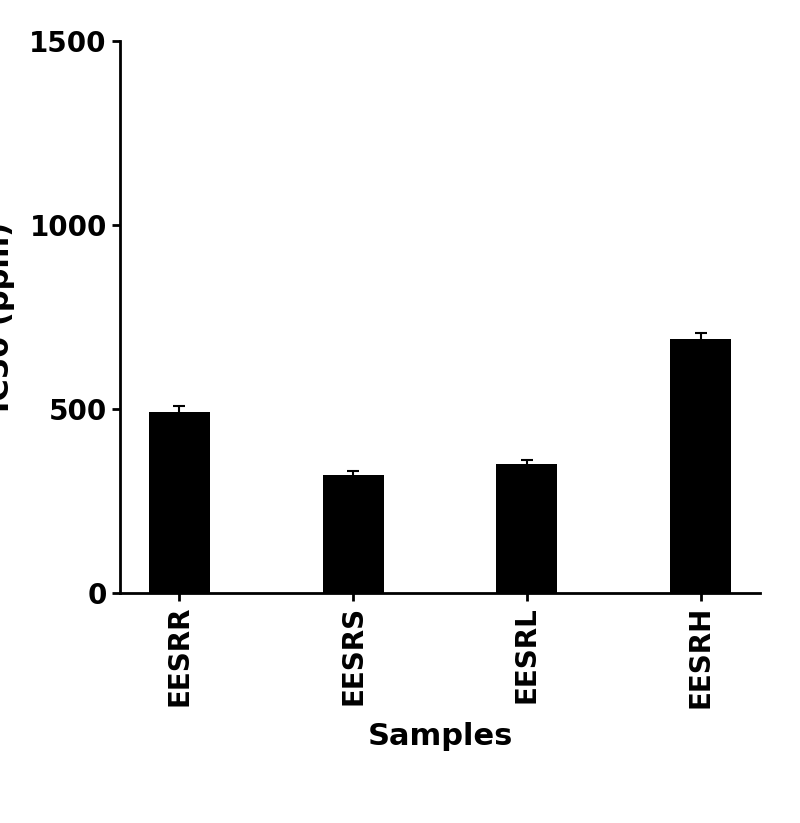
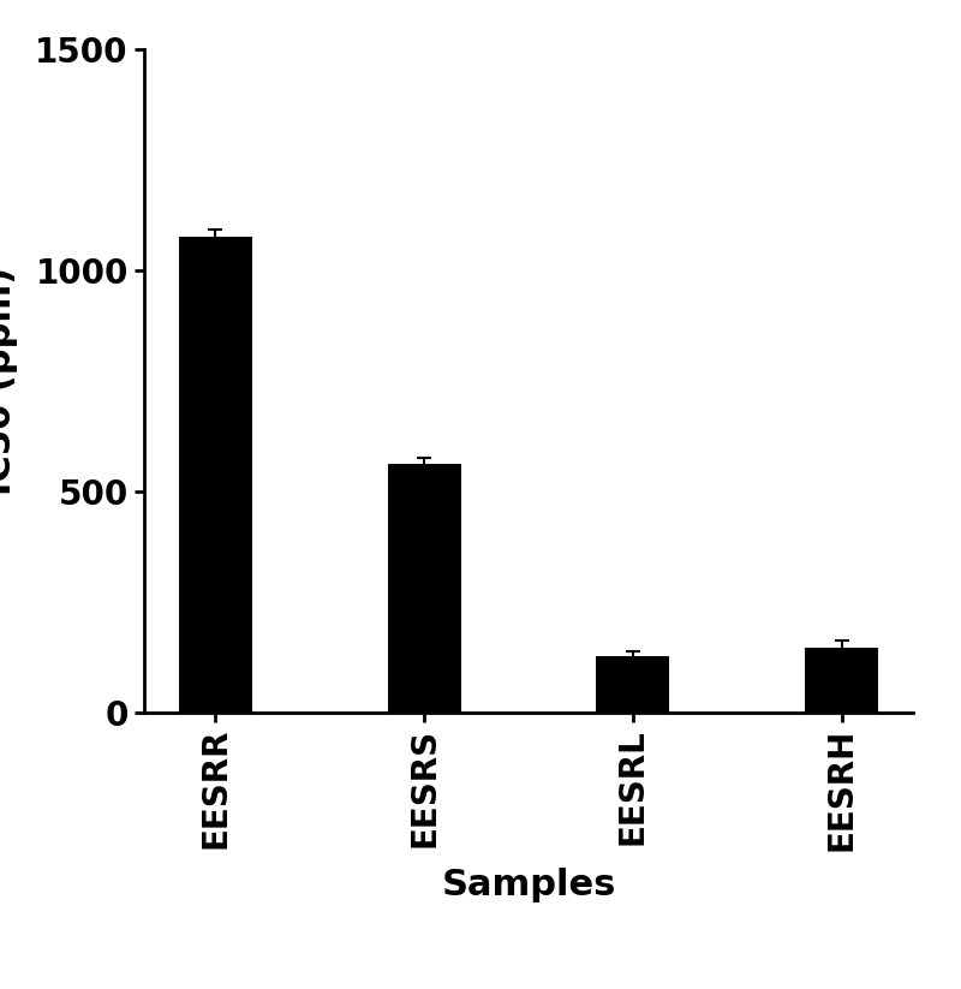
EESRR: 490 -> 1075
EESRS: 320 -> 563
EESRL: 350 -> 128
EESRH: 690 -> 145
